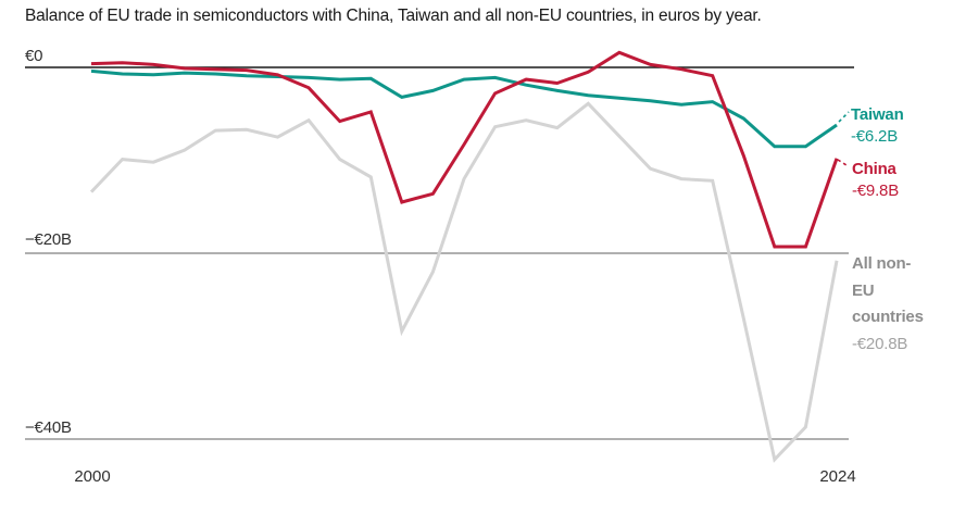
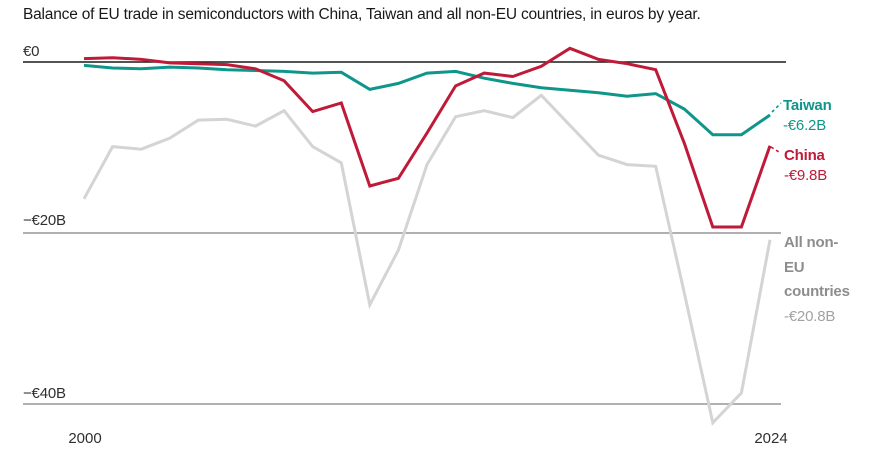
All non-EU countries/2000: -€13 -> -€16
